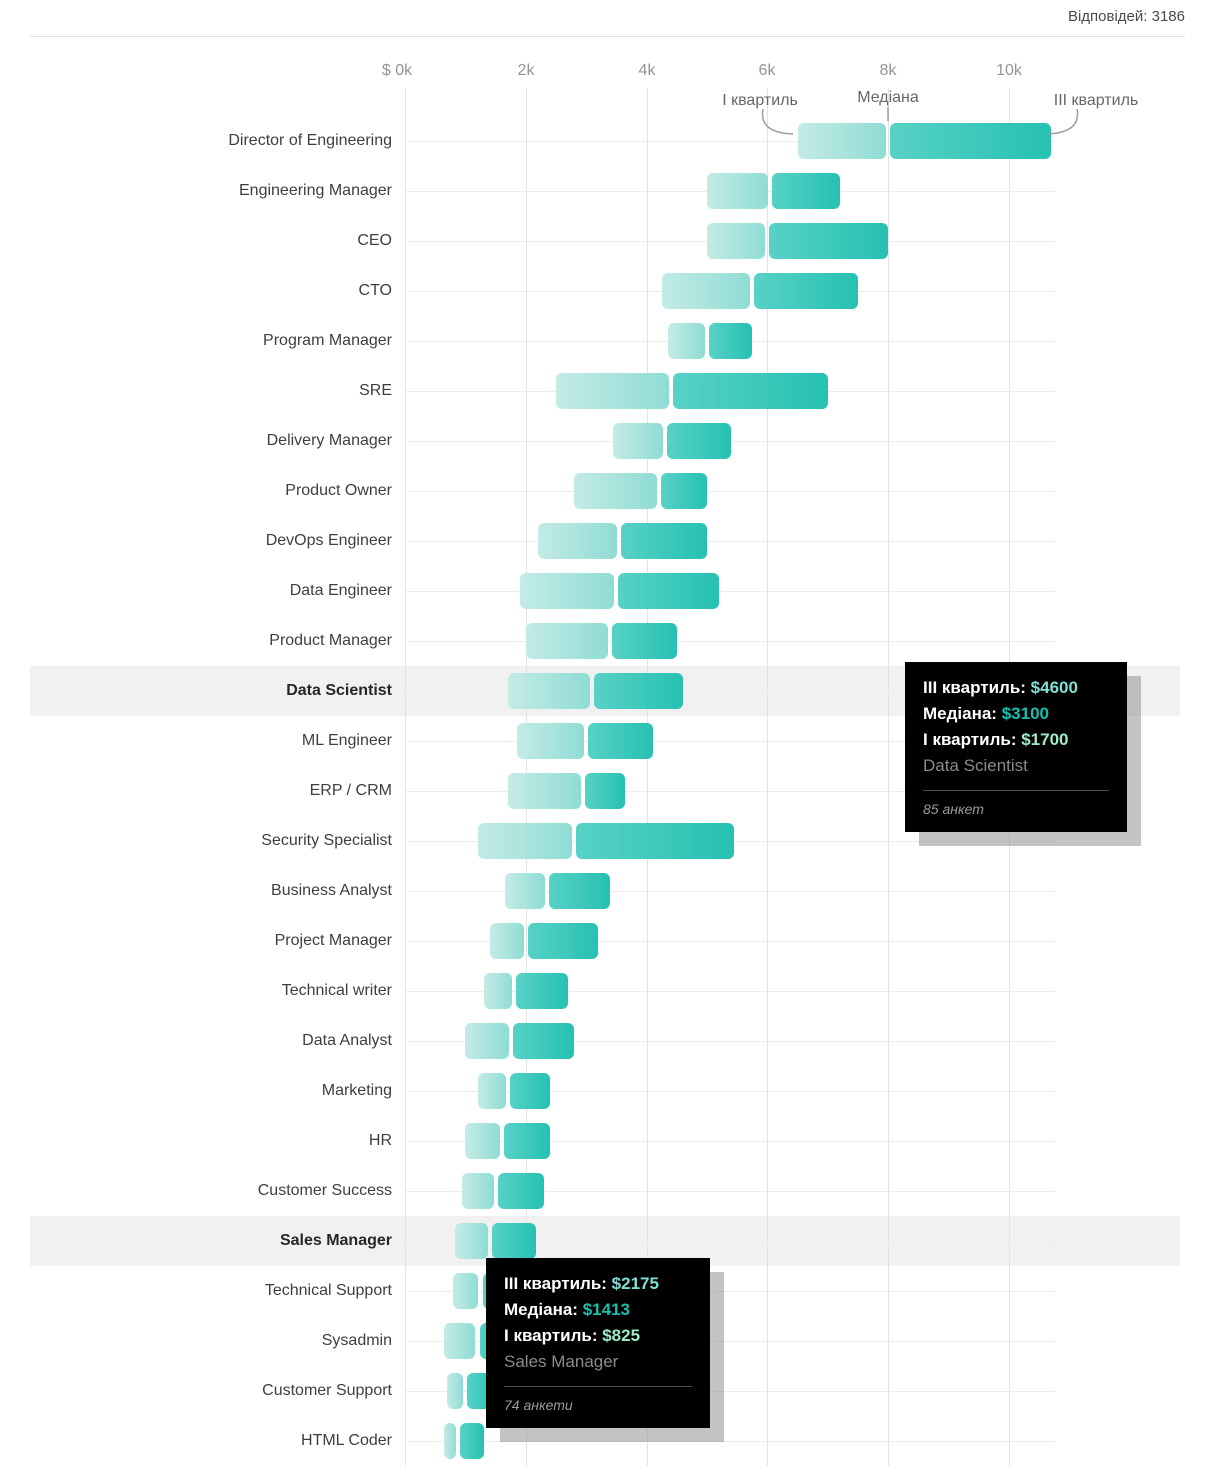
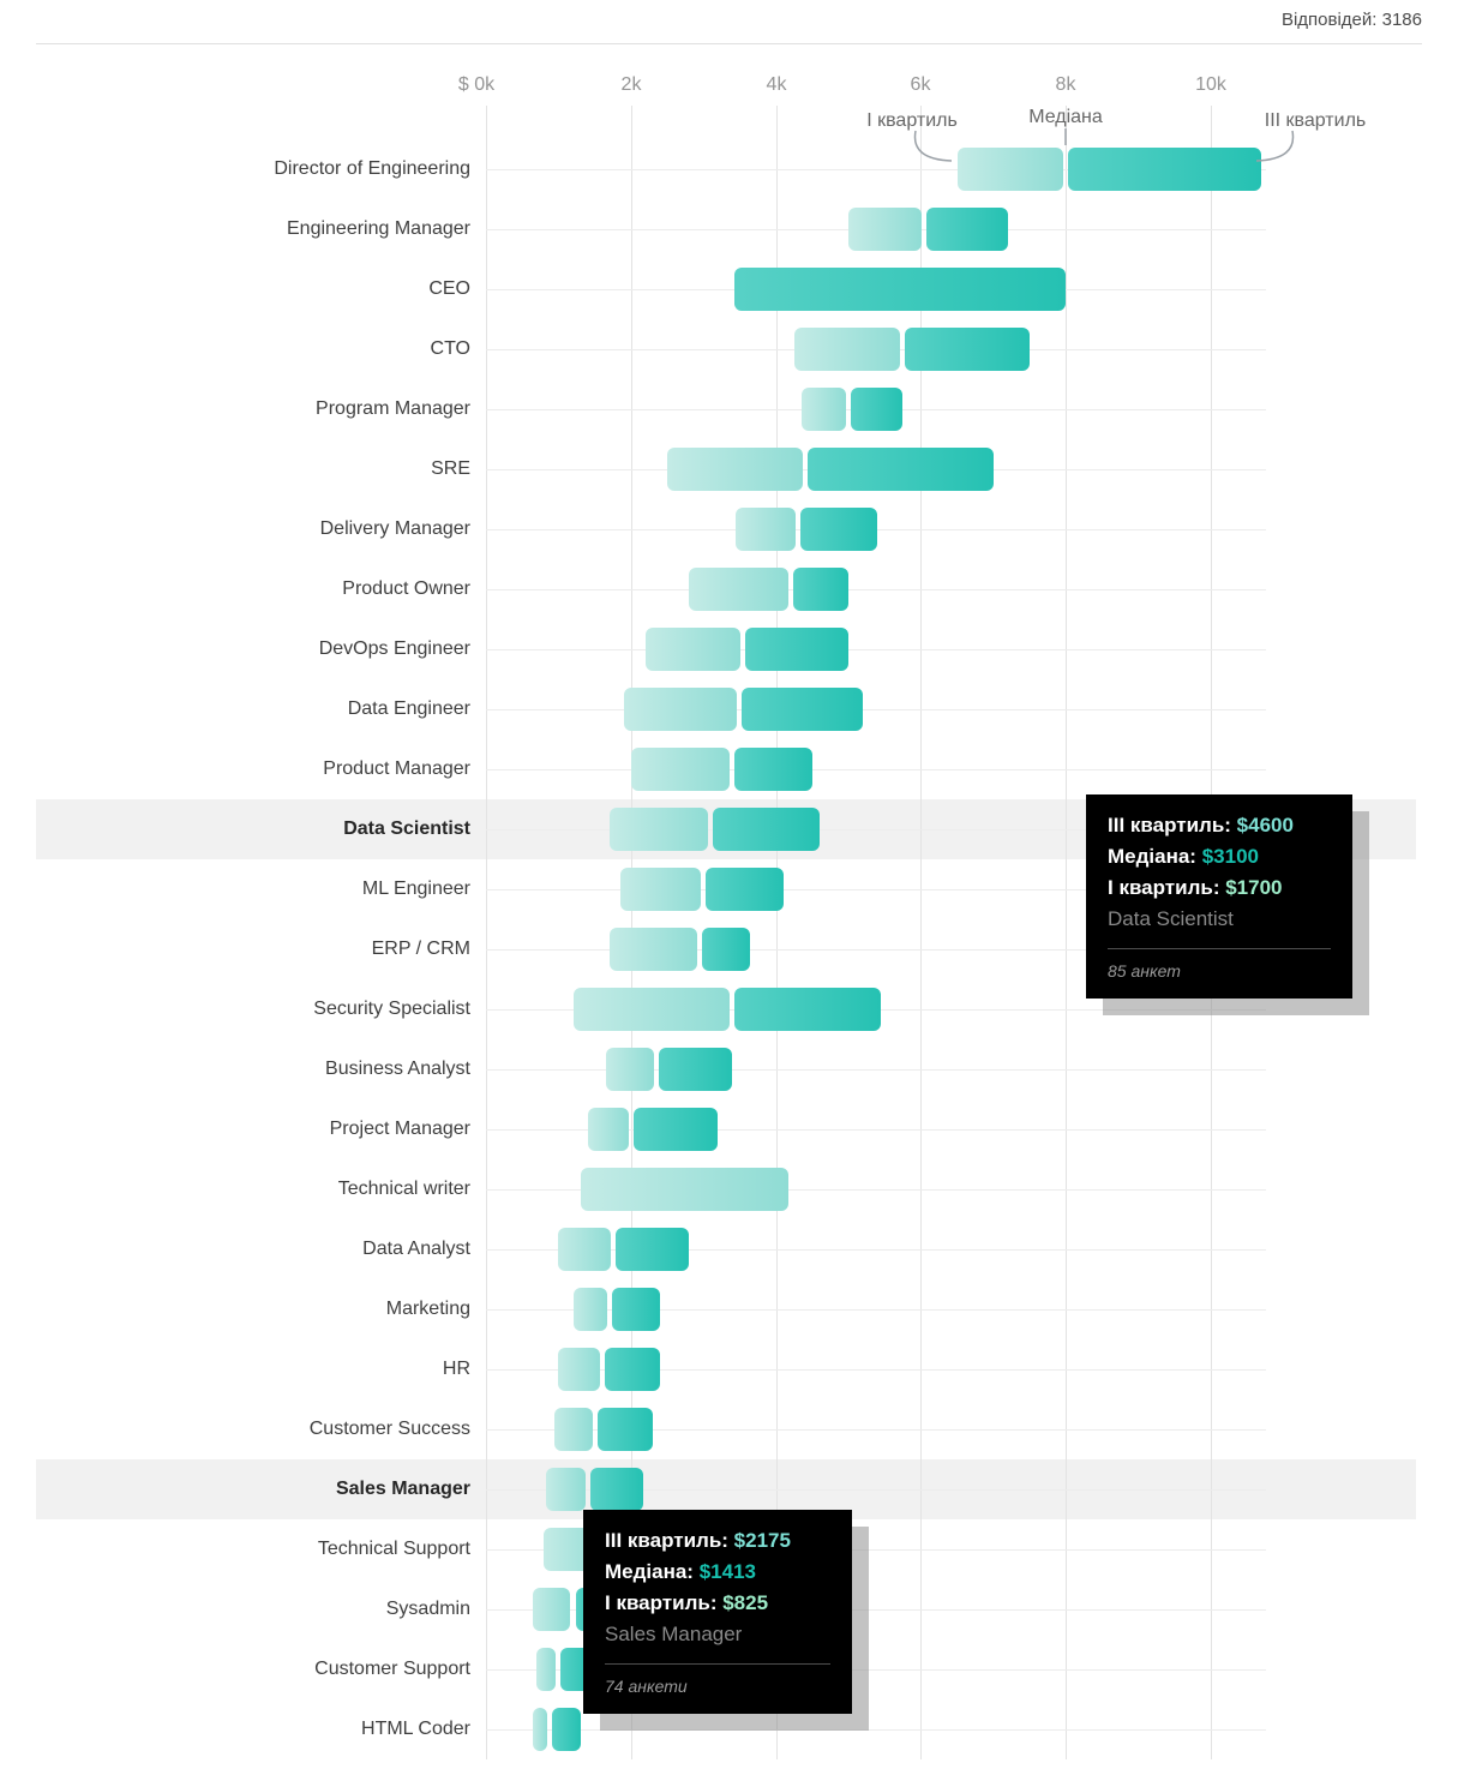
Медіана/CEO: 6.0k -> 3.4k
Медіана/Security Specialist: 2.8k -> 3.4k
Медіана/Technical writer: 1.8k -> 4.2k
Медіана/Technical Support: 1.2k -> 1.7k
